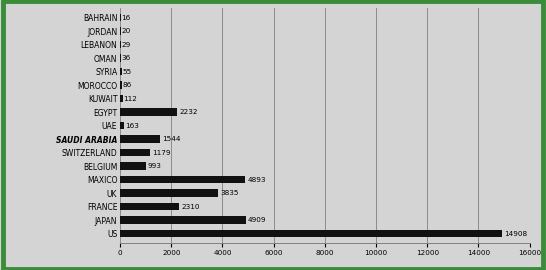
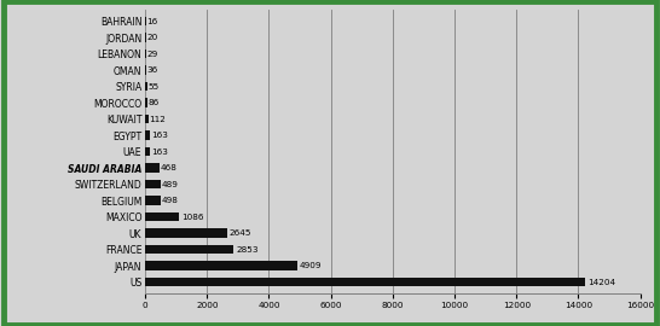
EGYPT: 2232 -> 163
SAUDI ARABIA: 1544 -> 468
SWITZERLAND: 1179 -> 489
BELGIUM: 993 -> 498
MAXICO: 4893 -> 1086
UK: 3835 -> 2645
FRANCE: 2310 -> 2853
US: 14908 -> 14204
